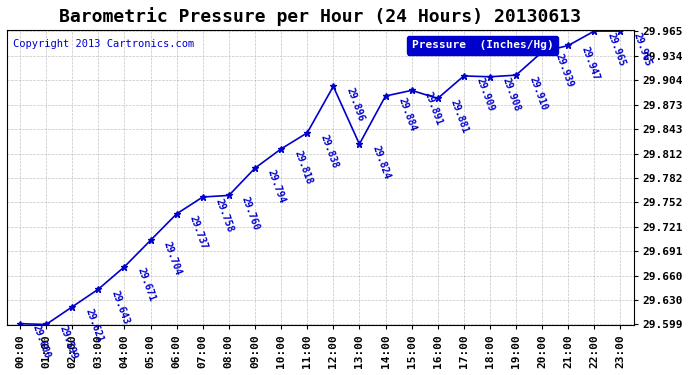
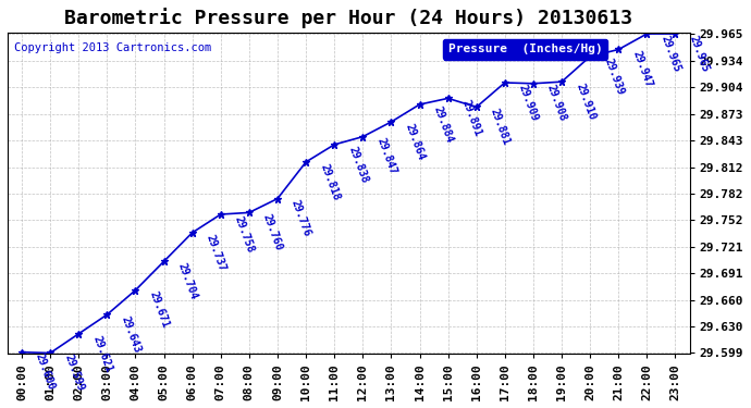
09:00: 29.794 -> 29.776
12:00: 29.896 -> 29.847
13:00: 29.824 -> 29.864
